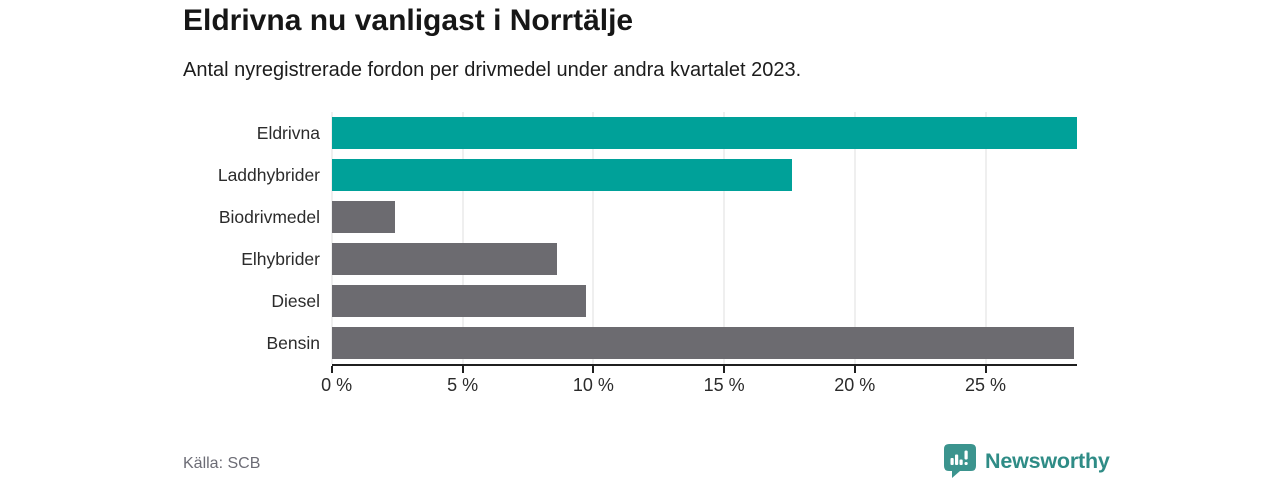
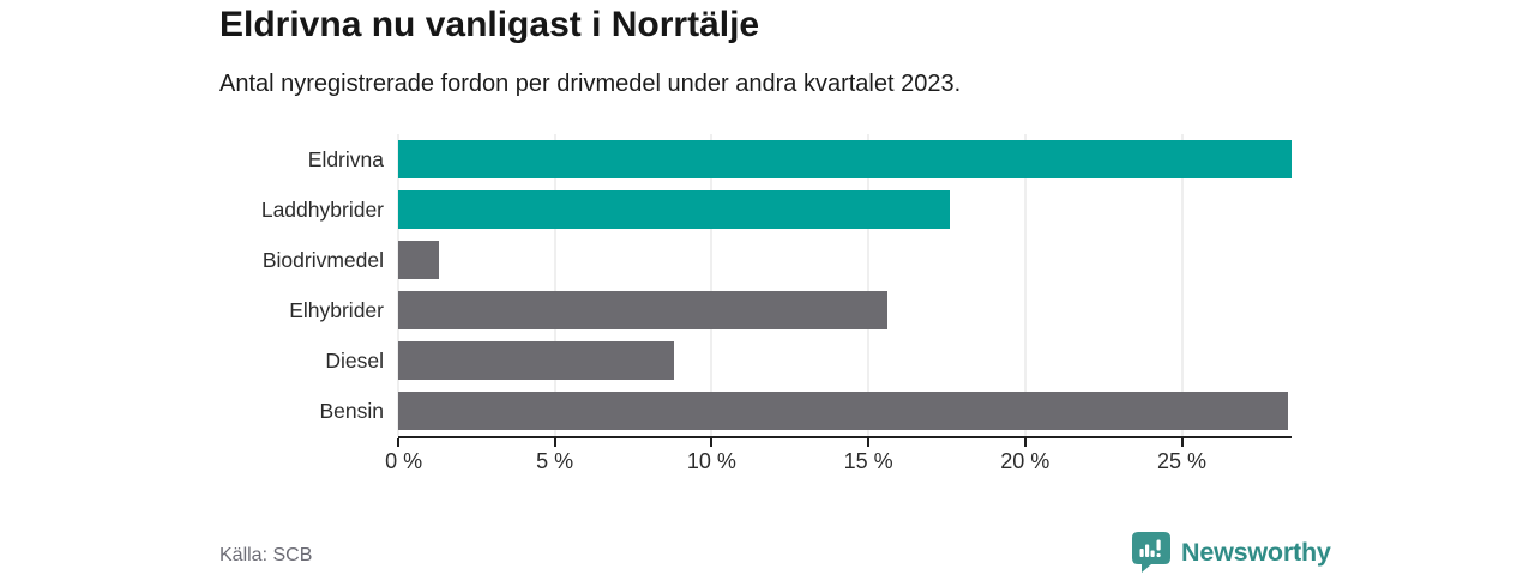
Biodrivmedel: 2.4% -> 1.3%
Elhybrider: 8.6% -> 15.6%
Diesel: 9.7% -> 8.8%
